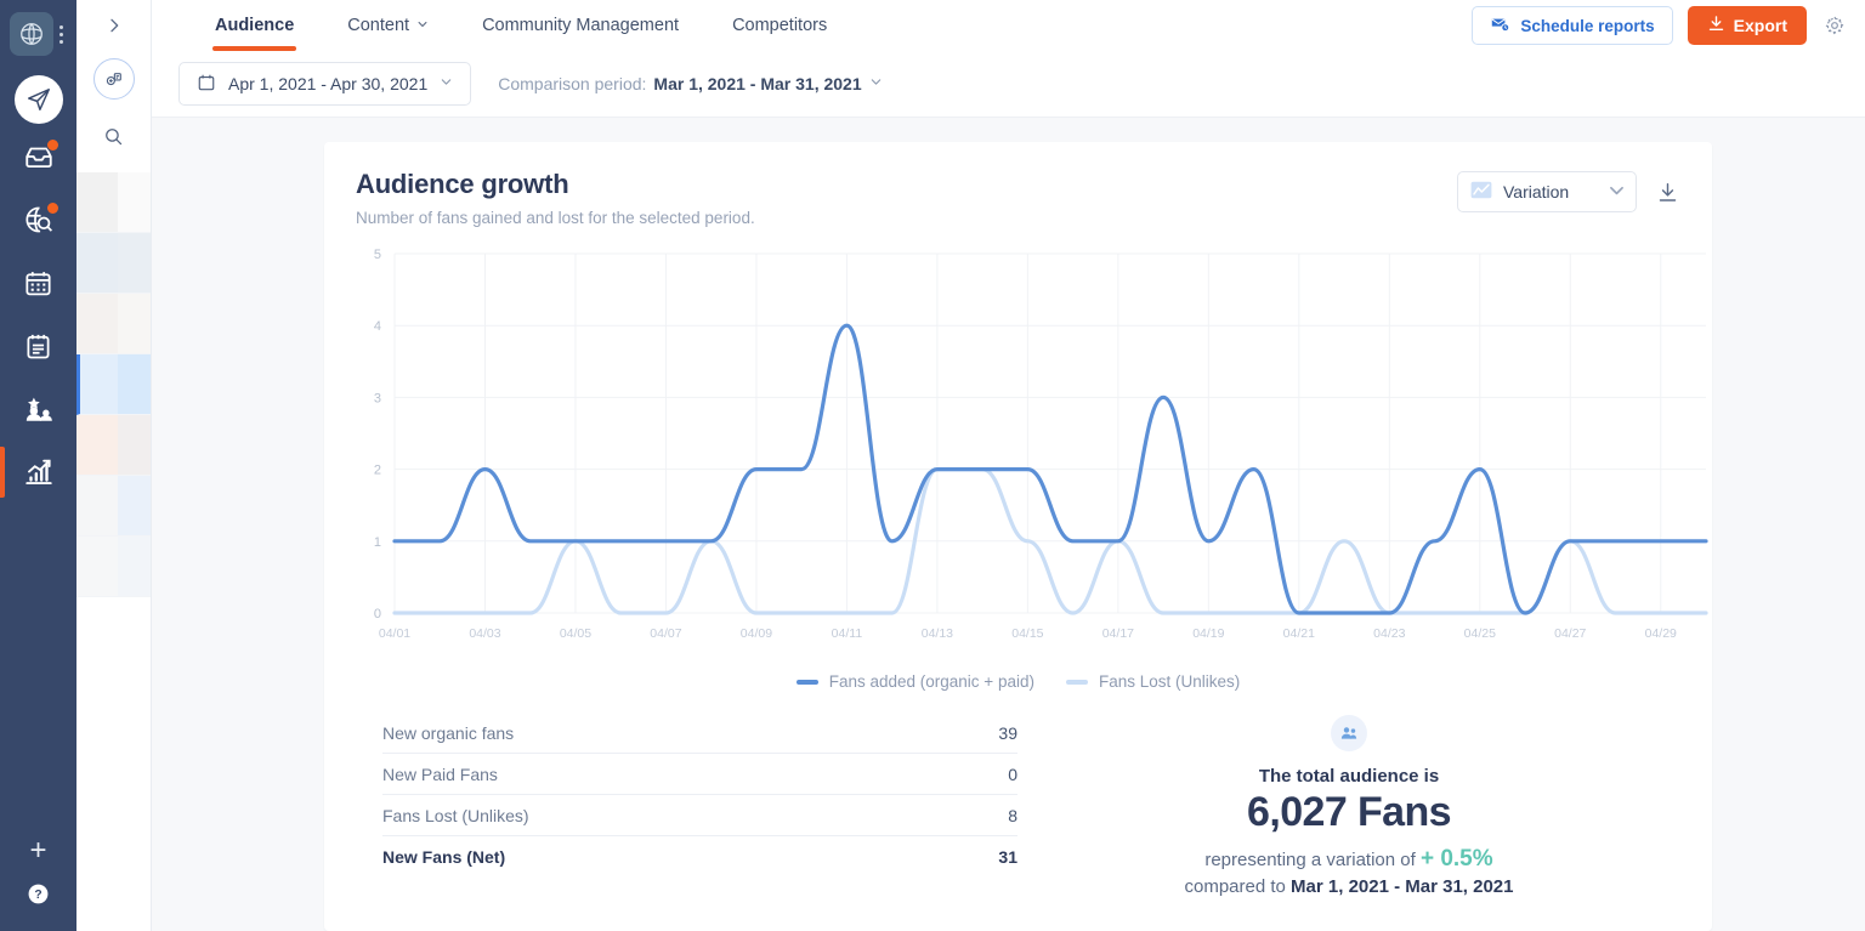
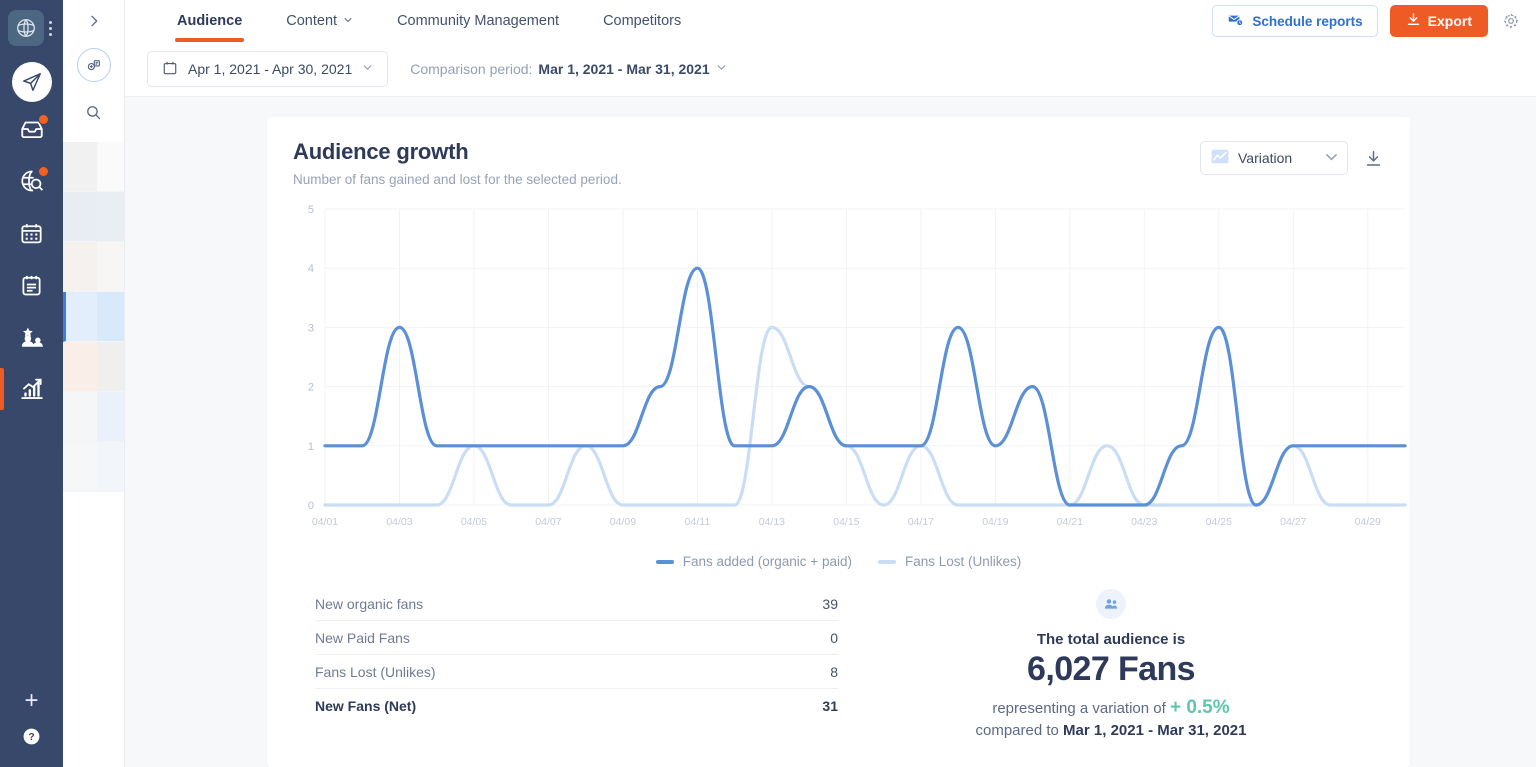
Fans added (organic + paid)/04/03: 2 -> 3
Fans added (organic + paid)/04/09: 2 -> 1
Fans added (organic + paid)/04/13: 2 -> 1
Fans Lost (Unlikes)/04/13: 2 -> 3
Fans added (organic + paid)/04/15: 2 -> 1
Fans added (organic + paid)/04/25: 2 -> 3
